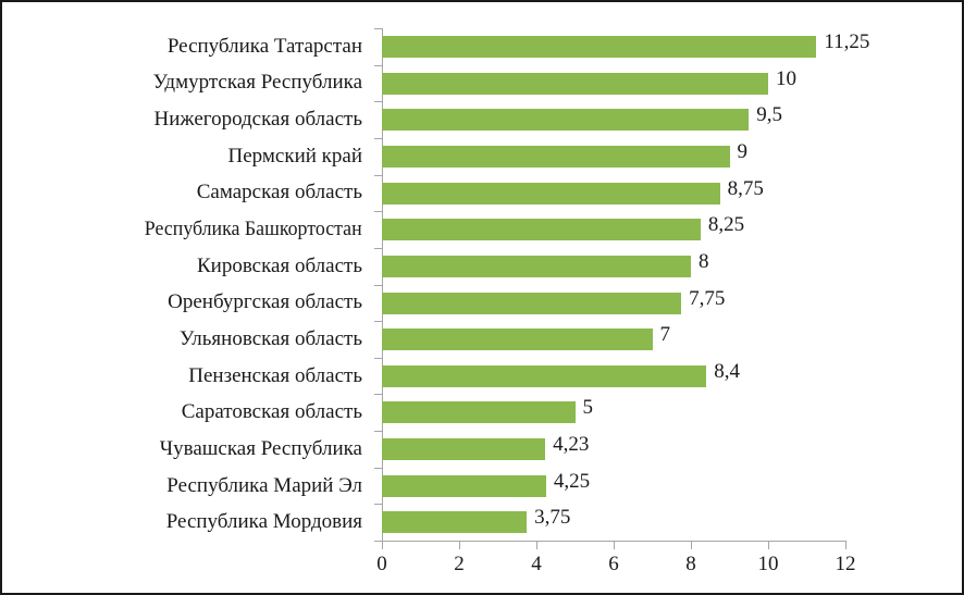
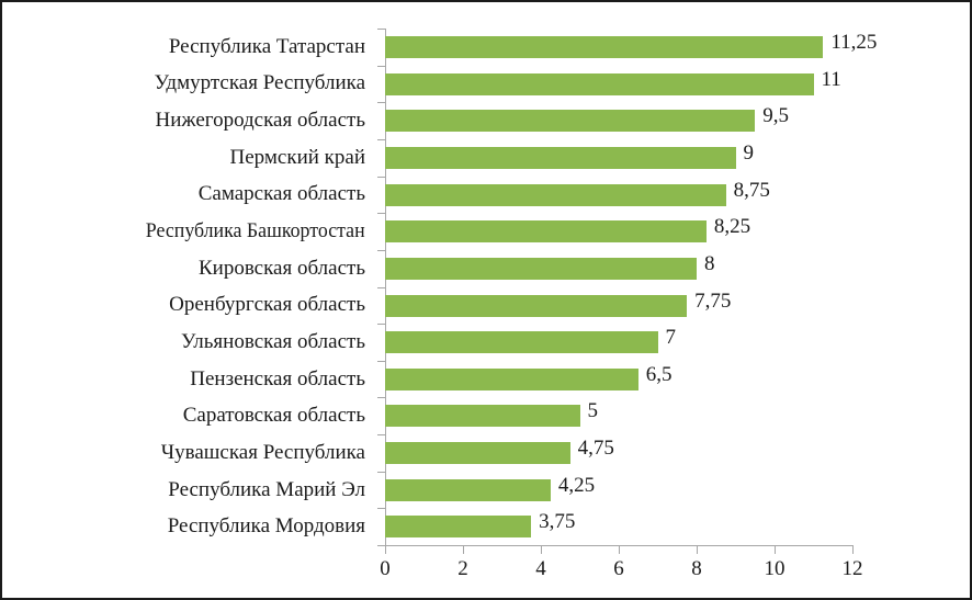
Удмуртская Республика: 10 -> 11
Пензенская область: 8,4 -> 6,5
Чувашская Республика: 4,23 -> 4,75
